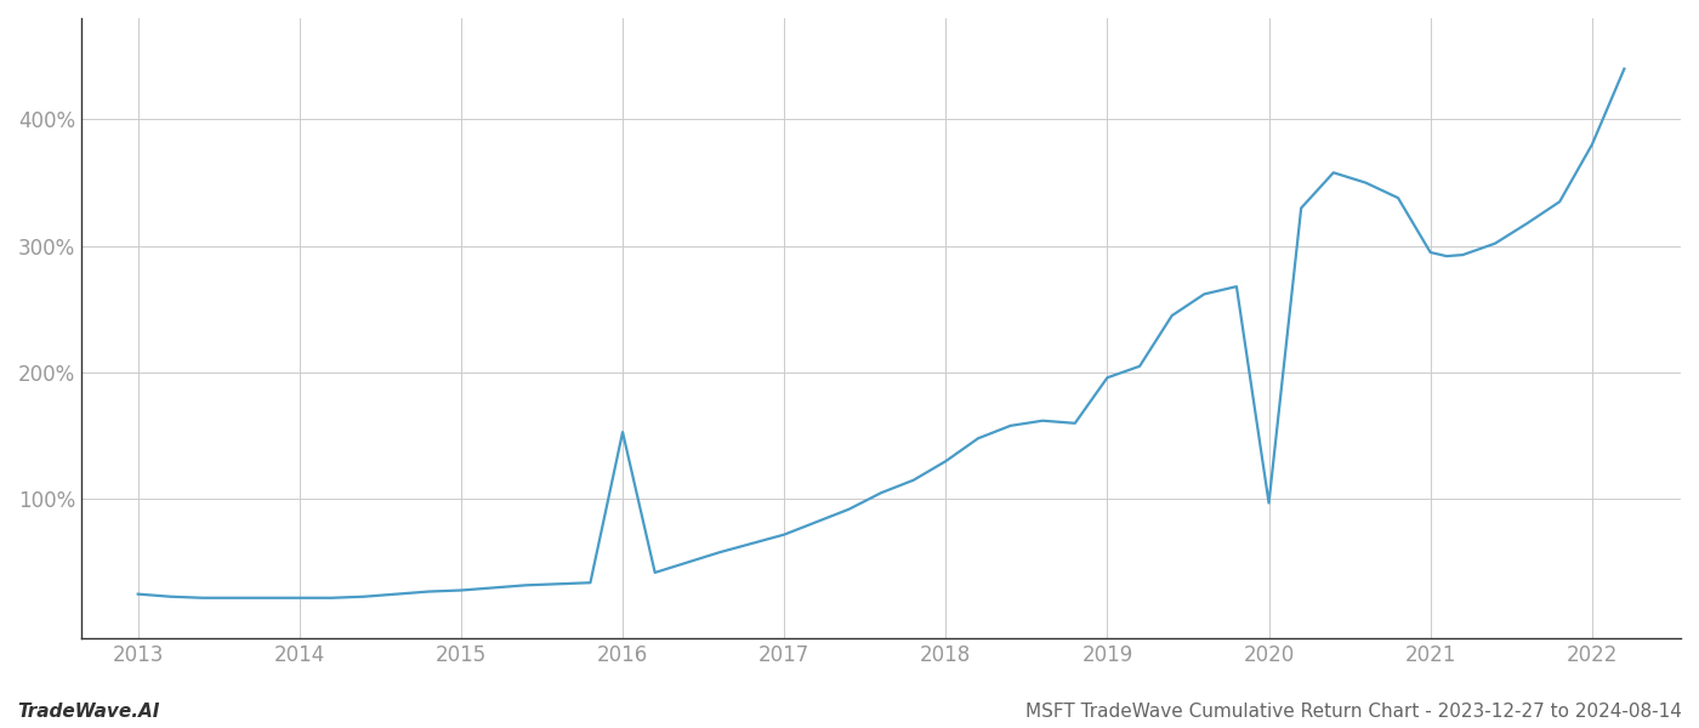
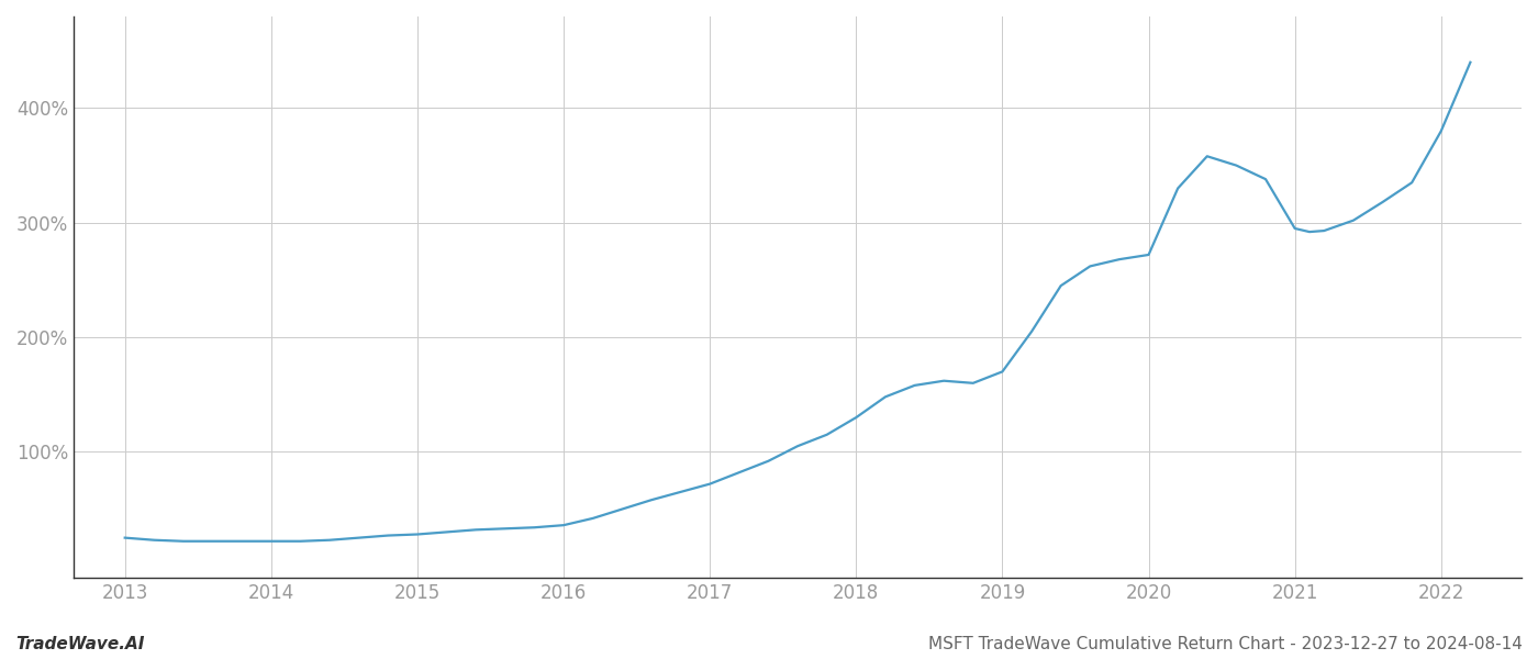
2016: 153% -> 36%
2019: 196% -> 170%
2020: 97% -> 272%
